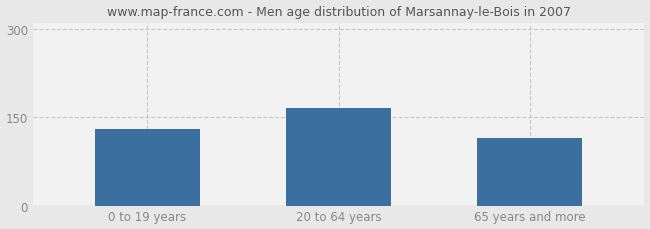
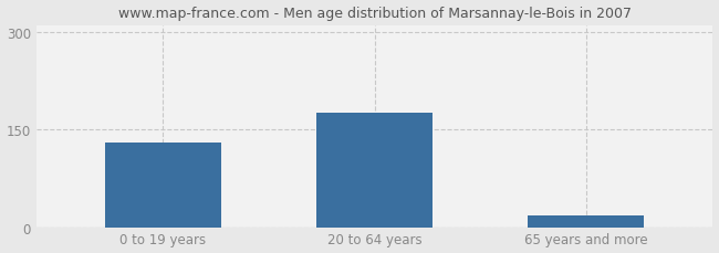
20 to 64 years: 166 -> 176
65 years and more: 114 -> 18
